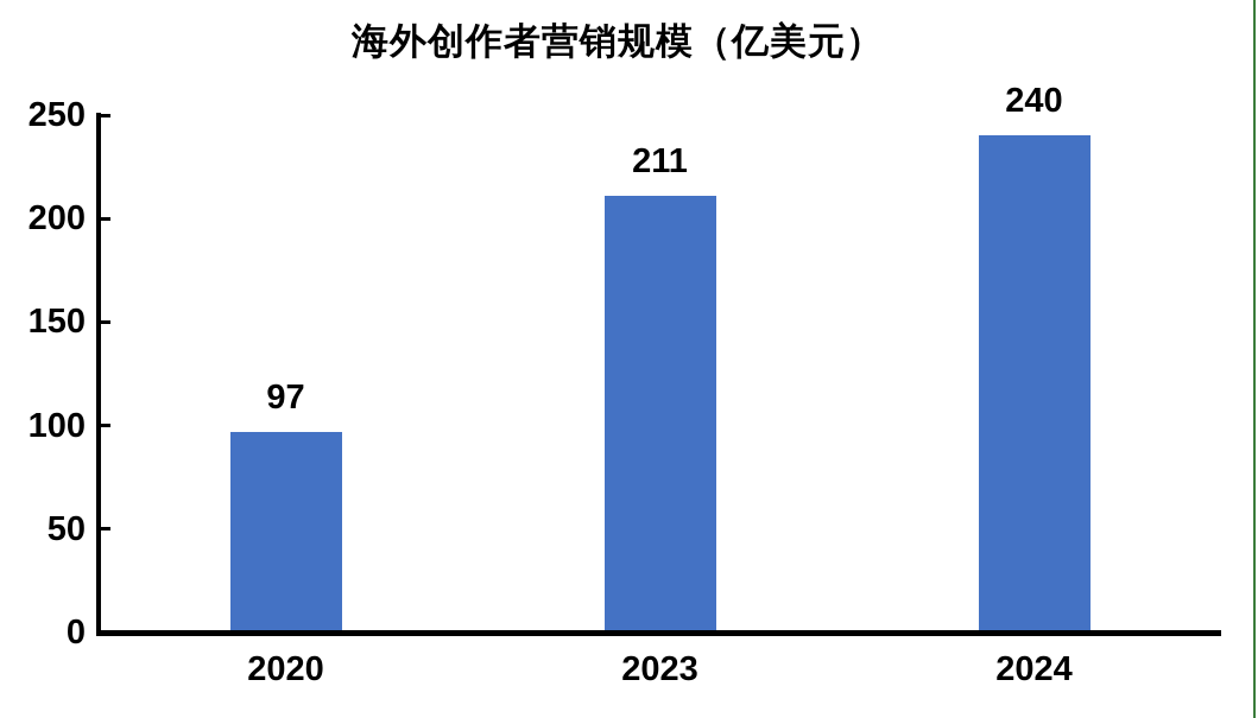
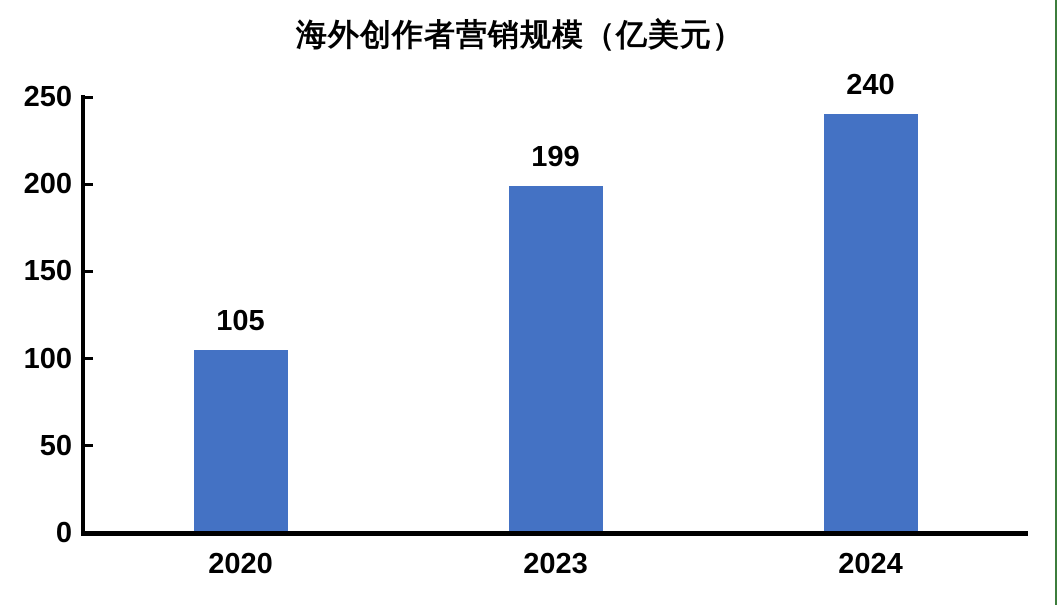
2020: 97 -> 105
2023: 211 -> 199
